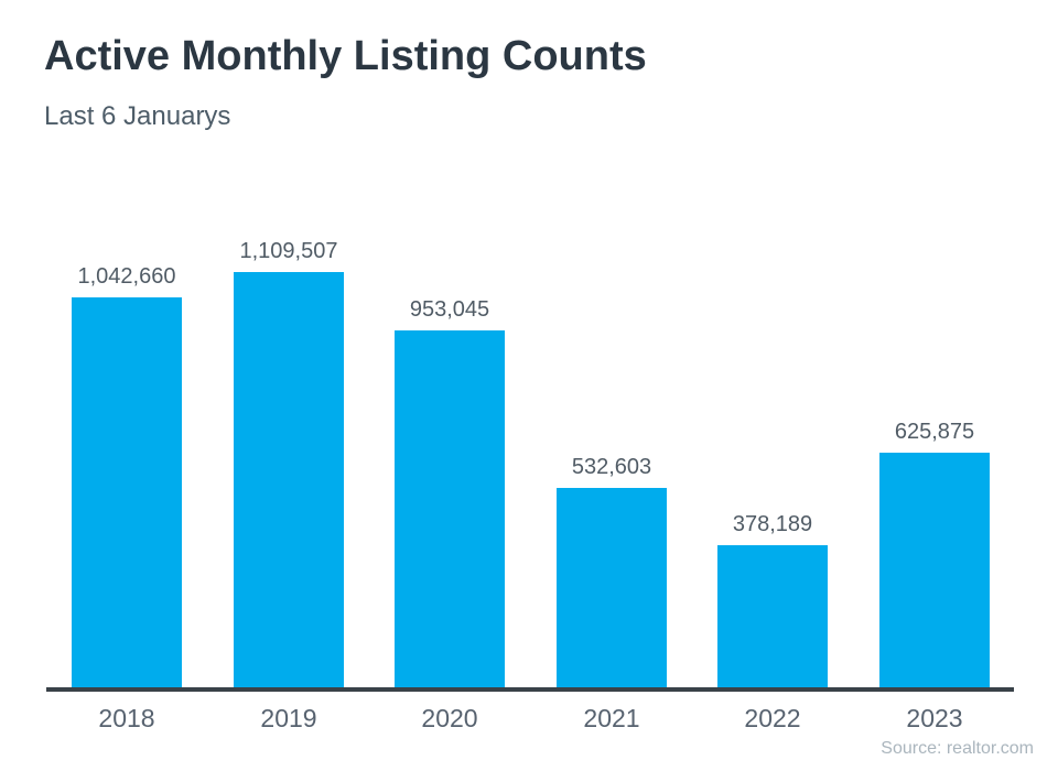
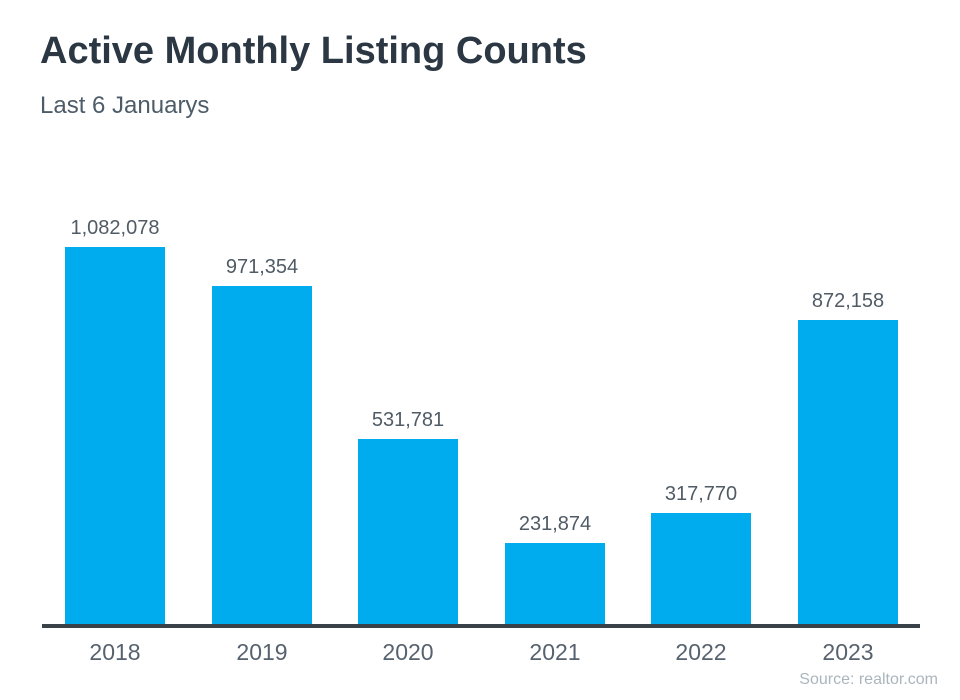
2018: 1,042,660 -> 1,082,078
2019: 1,109,507 -> 971,354
2020: 953,045 -> 531,781
2021: 532,603 -> 231,874
2022: 378,189 -> 317,770
2023: 625,875 -> 872,158
